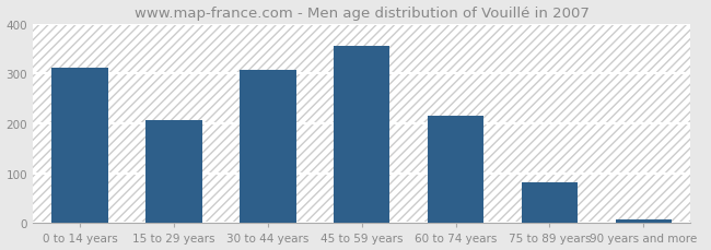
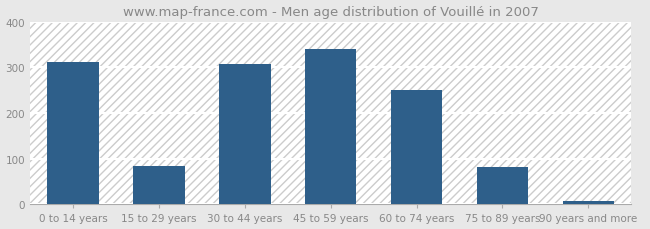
15 to 29 years: 206 -> 85
45 to 59 years: 356 -> 340
60 to 74 years: 216 -> 250
